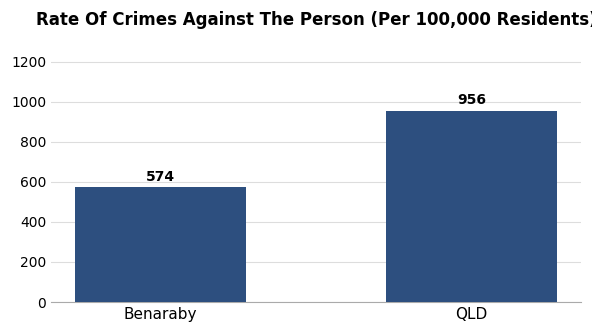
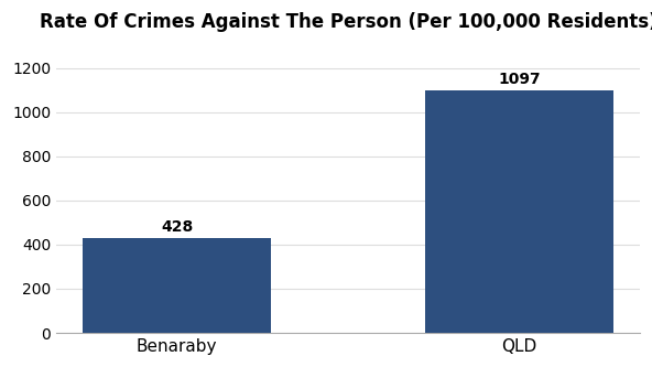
Benaraby: 574 -> 428
QLD: 956 -> 1097
